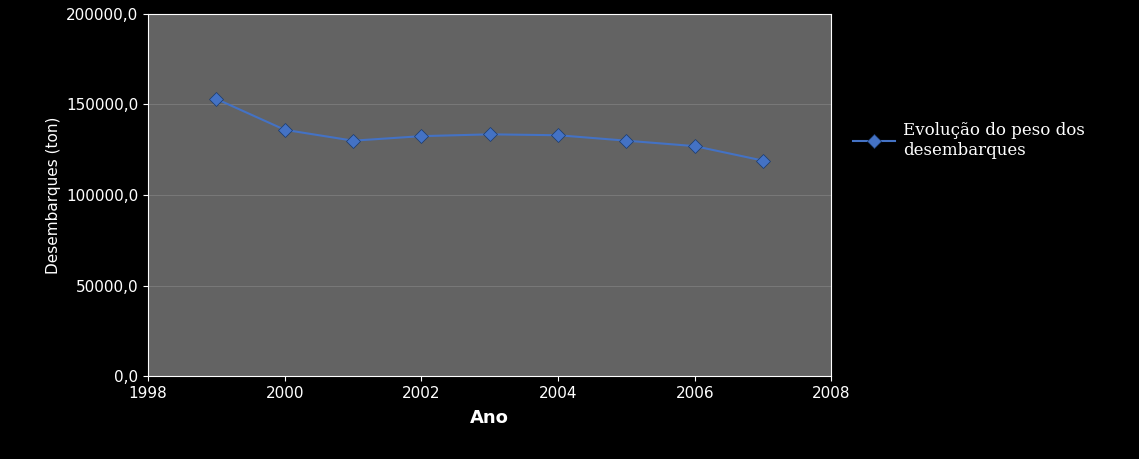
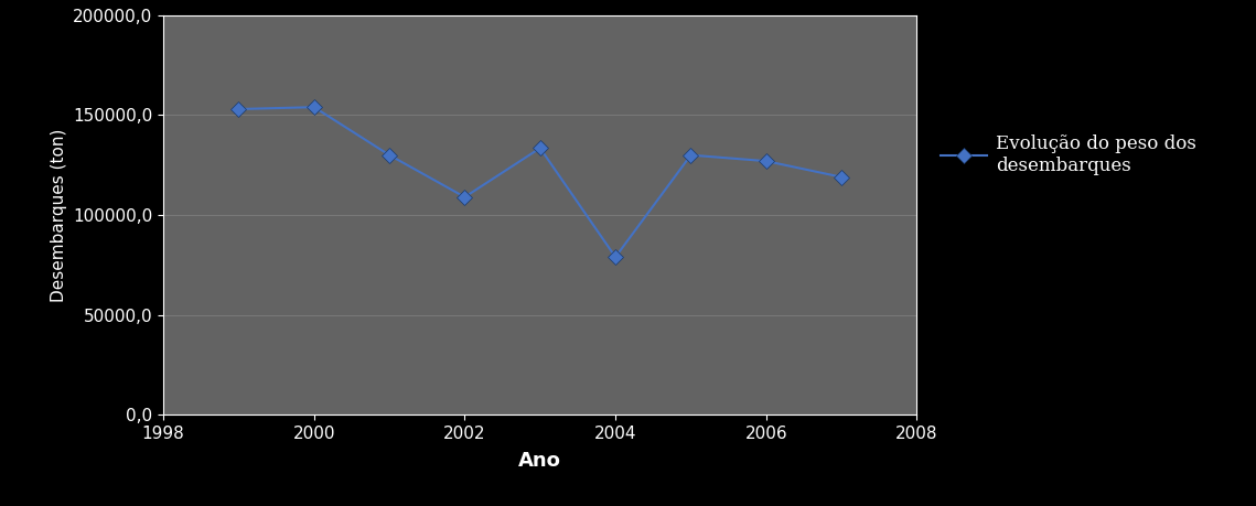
2000: 136000 -> 154000
2002: 132000 -> 109000
2004: 133000 -> 79000
